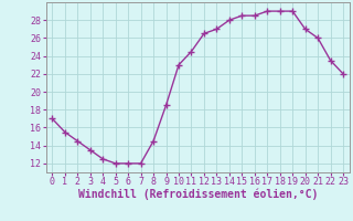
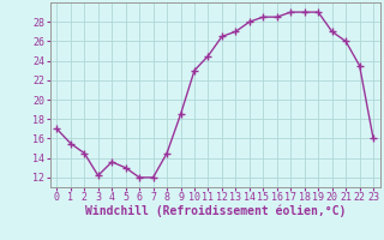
3: 13.5 -> 12.2
4: 12.5 -> 13.6
5: 12.0 -> 13.0
23: 22.0 -> 16.0
